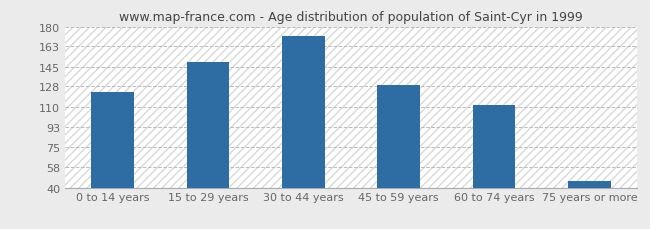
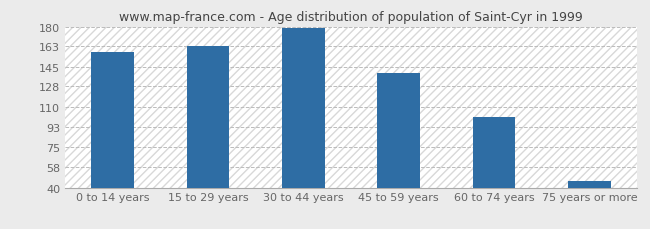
0 to 14 years: 123 -> 158
15 to 29 years: 149 -> 163
30 to 44 years: 172 -> 179
45 to 59 years: 129 -> 140
60 to 74 years: 112 -> 101
